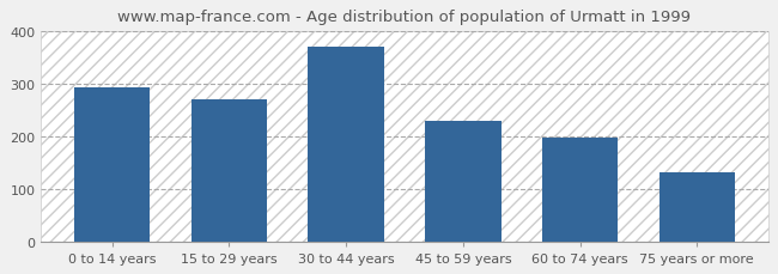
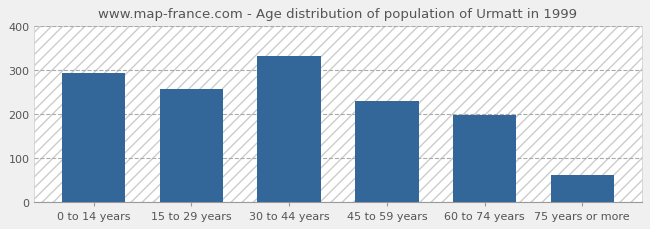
15 to 29 years: 270 -> 256
30 to 44 years: 370 -> 330
75 years or more: 130 -> 60
